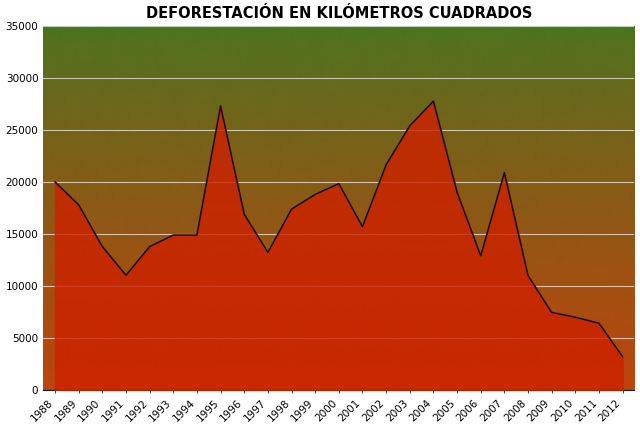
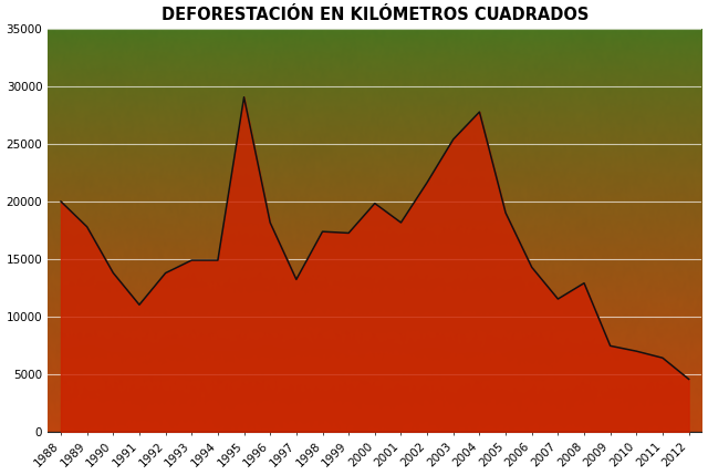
1995: 27300 -> 29100
1996: 16900 -> 18200
1999: 18800 -> 17300
2001: 15700 -> 18200
2006: 12900 -> 14300
2007: 20900 -> 11500
2008: 11000 -> 12900
2012: 3200 -> 4600
